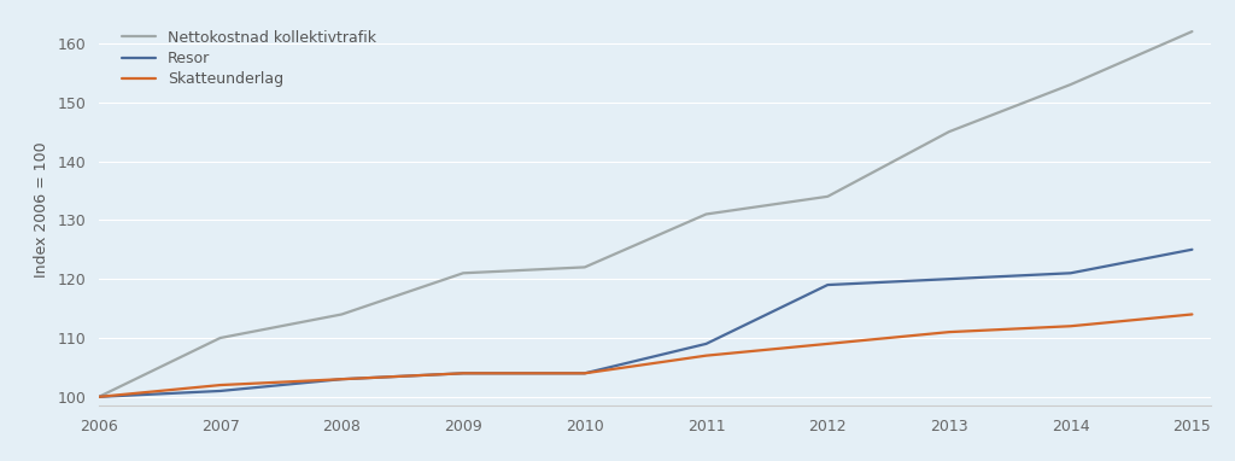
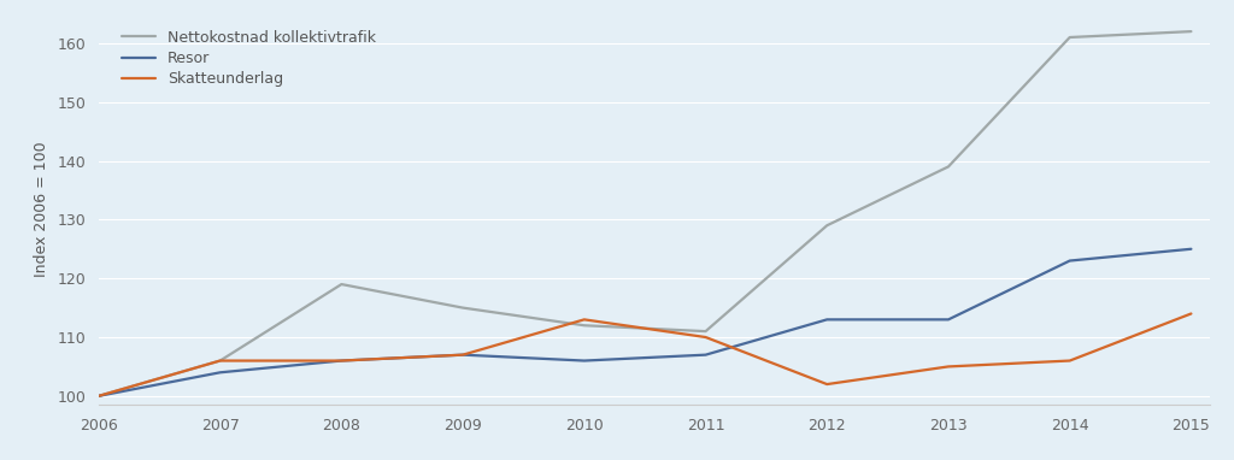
Nettokostnad kollektivtrafik/2007: 110 -> 106
Resor/2007: 101 -> 104
Skatteunderlag/2007: 102 -> 106
Nettokostnad kollektivtrafik/2008: 114 -> 119
Resor/2008: 103 -> 106
Skatteunderlag/2008: 103 -> 106
Nettokostnad kollektivtrafik/2009: 121 -> 115
Resor/2009: 104 -> 107
Skatteunderlag/2009: 104 -> 107
Nettokostnad kollektivtrafik/2010: 122 -> 112
Resor/2010: 104 -> 106
Skatteunderlag/2010: 104 -> 113
Nettokostnad kollektivtrafik/2011: 131 -> 111
Resor/2011: 109 -> 107
Skatteunderlag/2011: 107 -> 110
Nettokostnad kollektivtrafik/2012: 134 -> 129
Resor/2012: 119 -> 113
Skatteunderlag/2012: 109 -> 102
Nettokostnad kollektivtrafik/2013: 145 -> 139
Resor/2013: 120 -> 113
Skatteunderlag/2013: 111 -> 105
Nettokostnad kollektivtrafik/2014: 153 -> 161
Resor/2014: 121 -> 123
Skatteunderlag/2014: 112 -> 106
